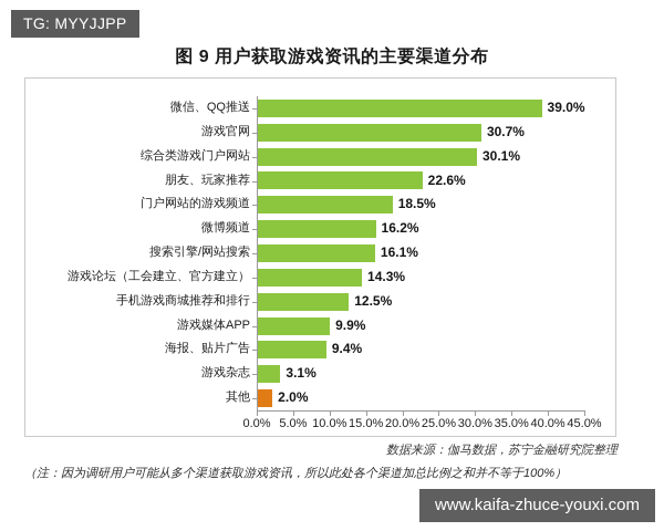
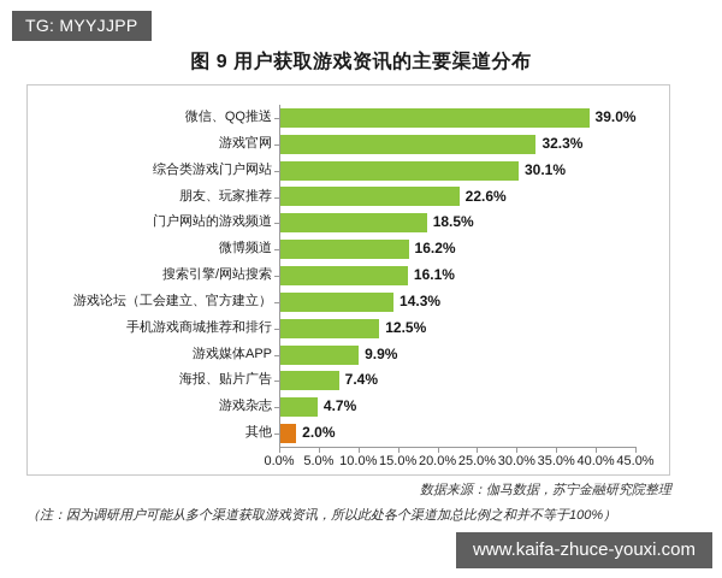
游戏官网: 30.7% -> 32.3%
海报、贴片广告: 9.4% -> 7.4%
游戏杂志: 3.1% -> 4.7%
